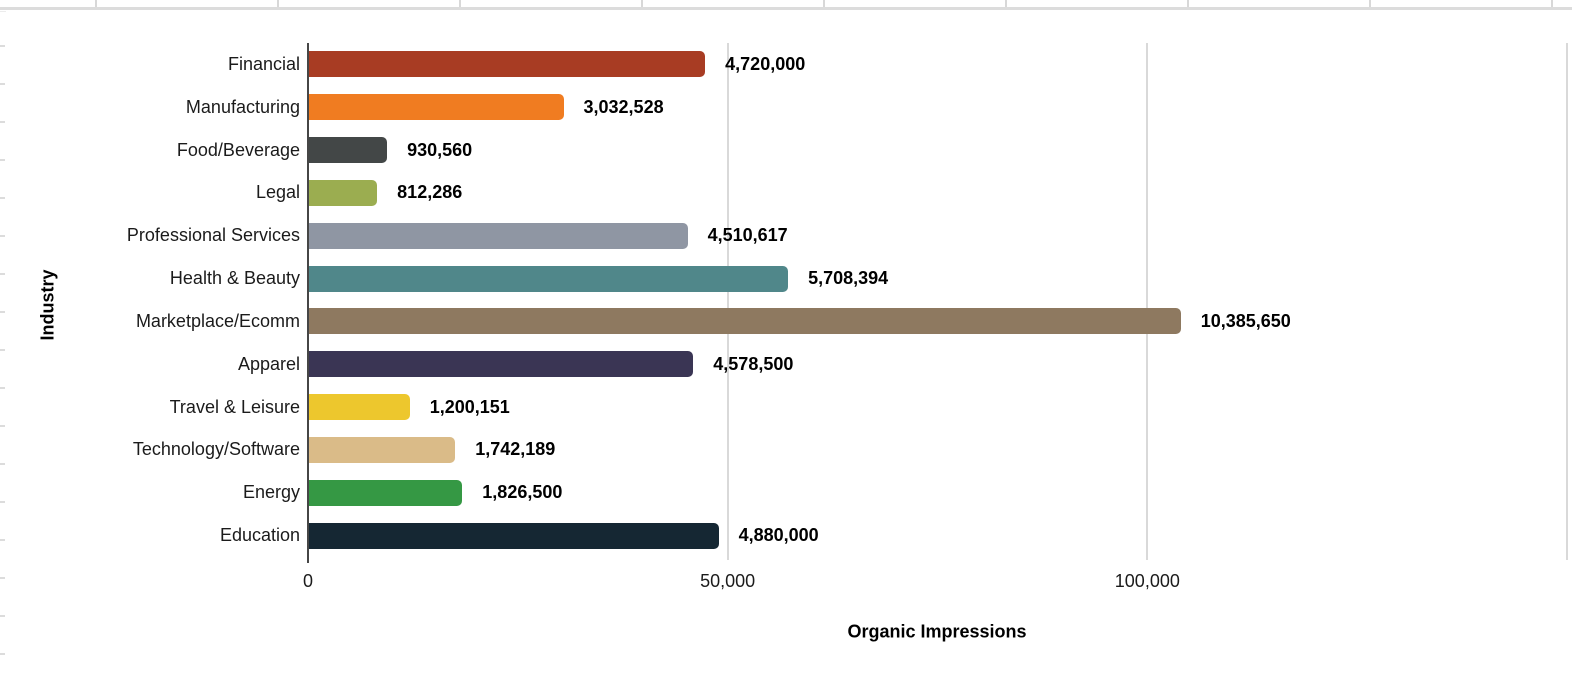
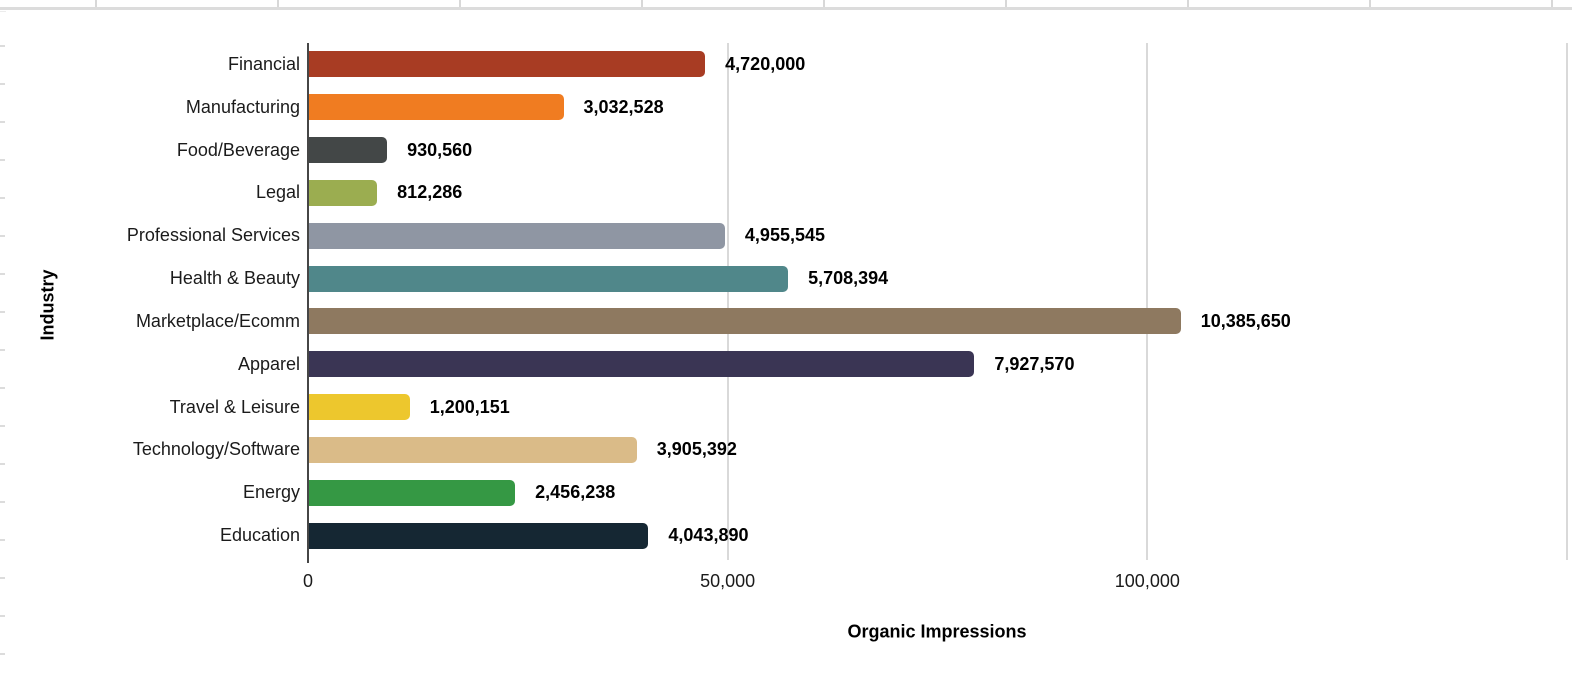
Professional Services: 4,510,617 -> 4,955,545
Apparel: 4,578,500 -> 7,927,570
Technology/Software: 1,742,189 -> 3,905,392
Energy: 1,826,500 -> 2,456,238
Education: 4,880,000 -> 4,043,890
